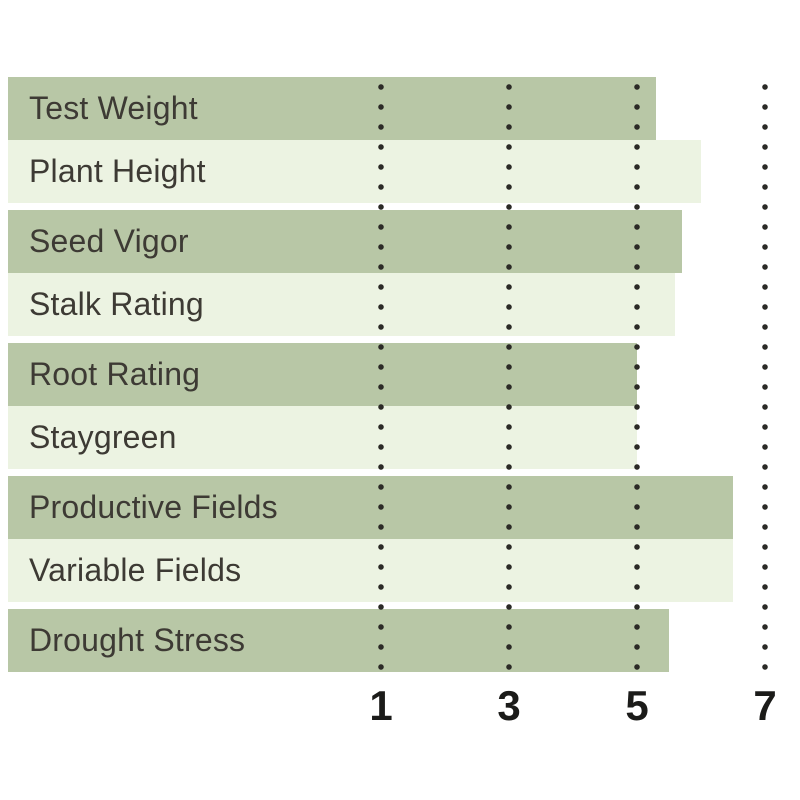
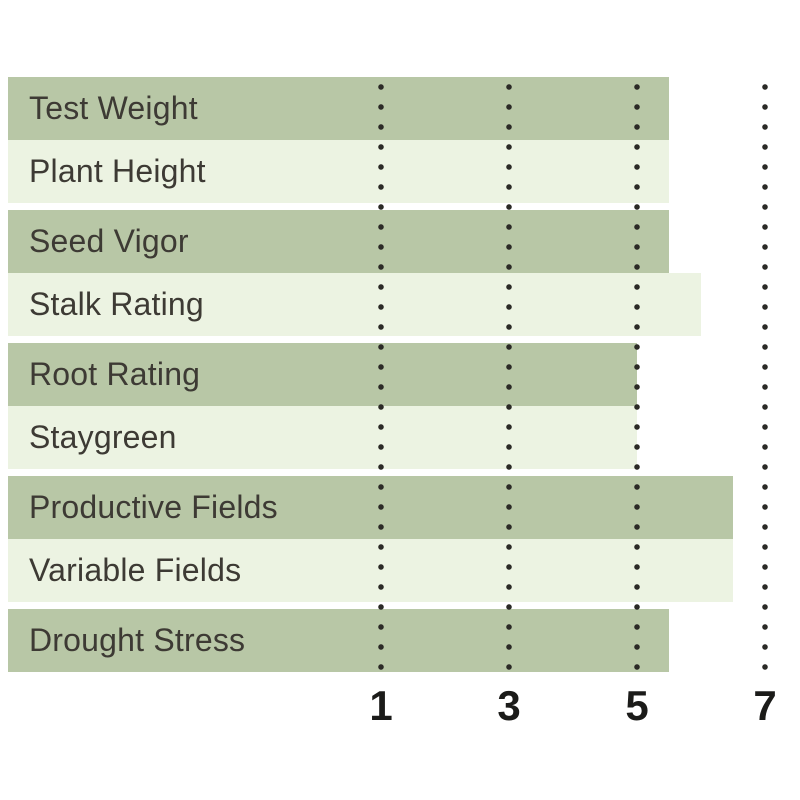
Test Weight: 5.3 -> 5.5
Plant Height: 6.0 -> 5.5
Seed Vigor: 5.7 -> 5.5
Stalk Rating: 5.6 -> 6.0
